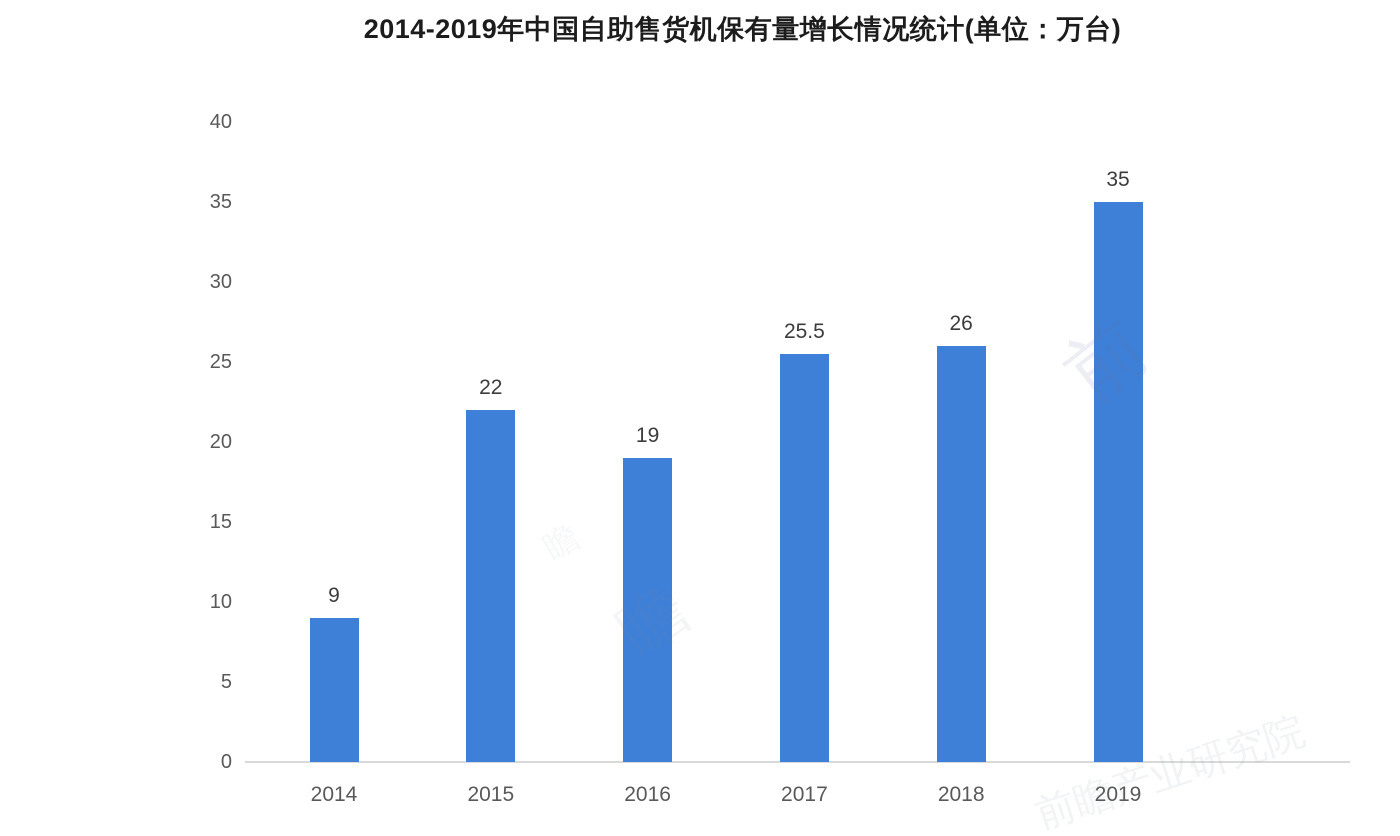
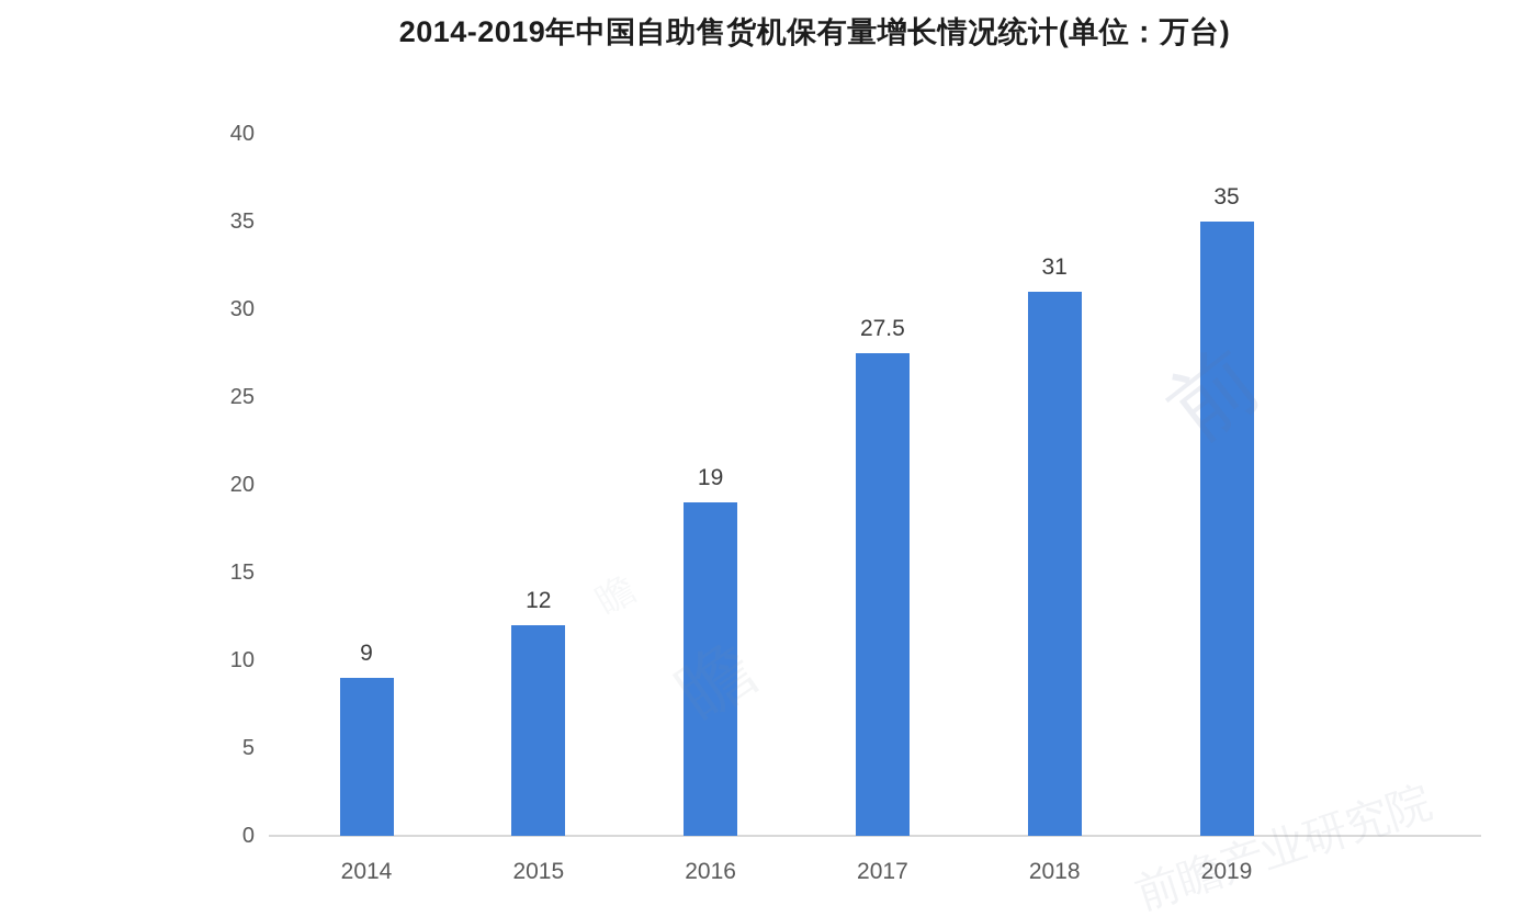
2015: 22 -> 12
2017: 25.5 -> 27.5
2018: 26 -> 31
